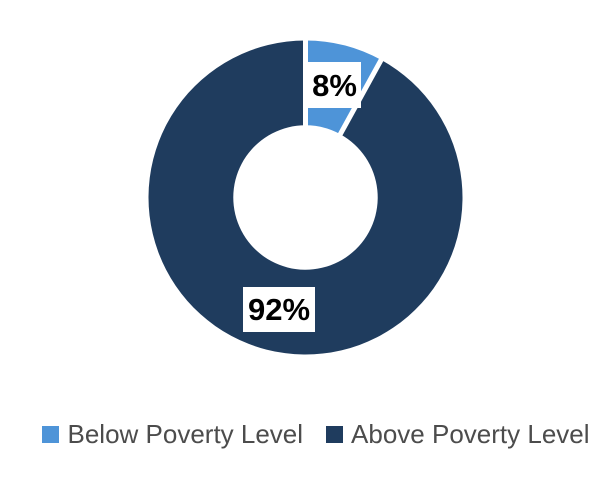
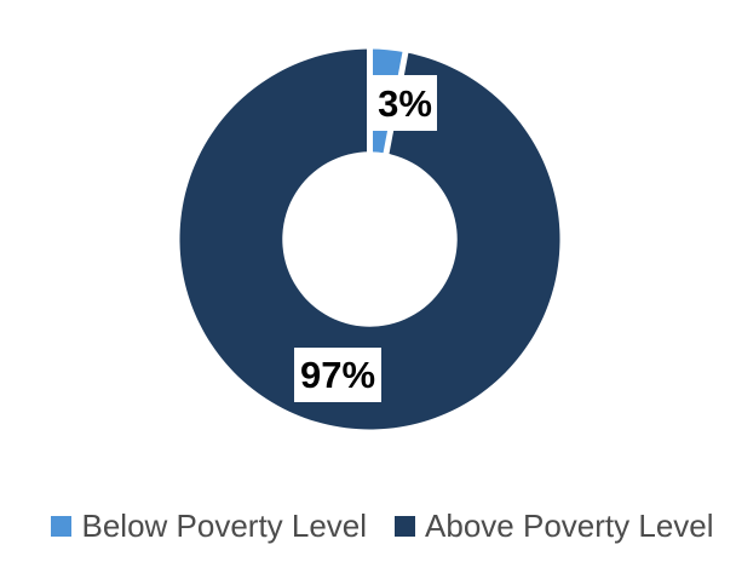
Below Poverty Level: 8% -> 3%
Above Poverty Level: 92% -> 97%
